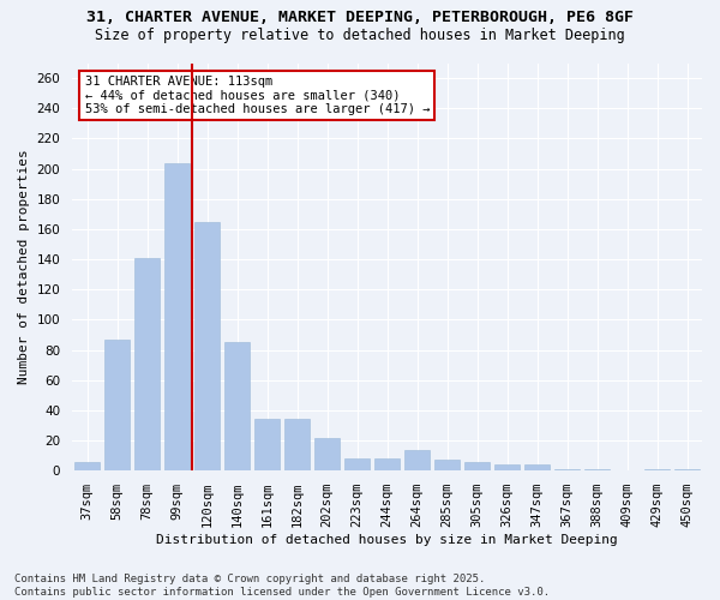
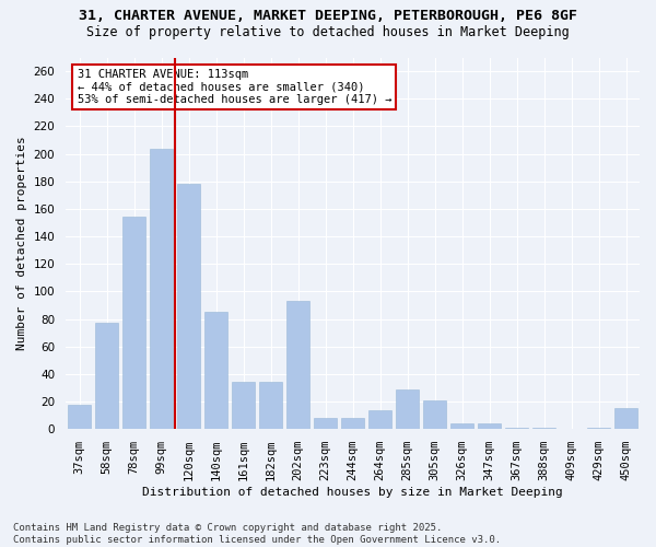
37sqm: 6 -> 18
58sqm: 87 -> 77
78sqm: 141 -> 154
120sqm: 165 -> 178
202sqm: 22 -> 93
285sqm: 7 -> 29
305sqm: 6 -> 21
450sqm: 1 -> 15
